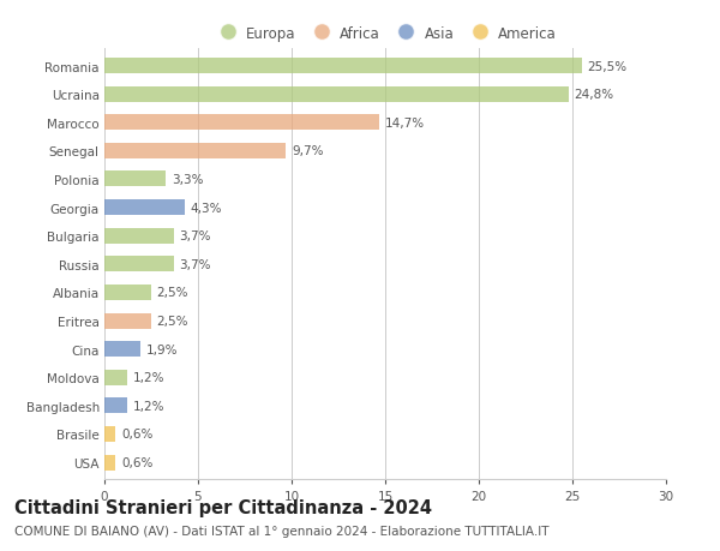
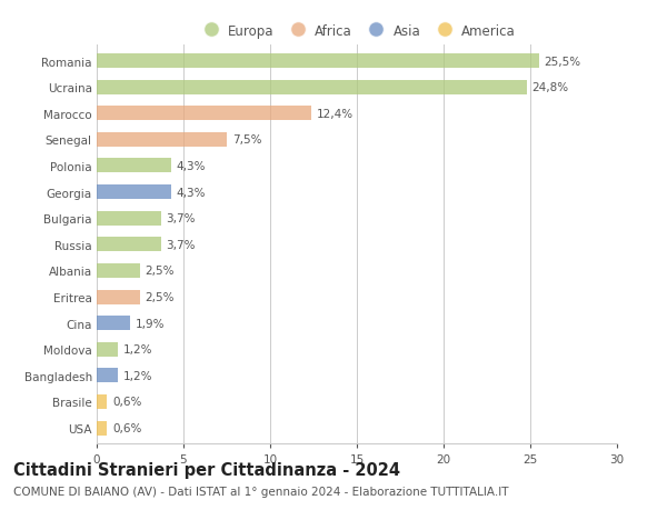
Marocco: 14,7% -> 12,4%
Senegal: 9,7% -> 7,5%
Polonia: 3,3% -> 4,3%
